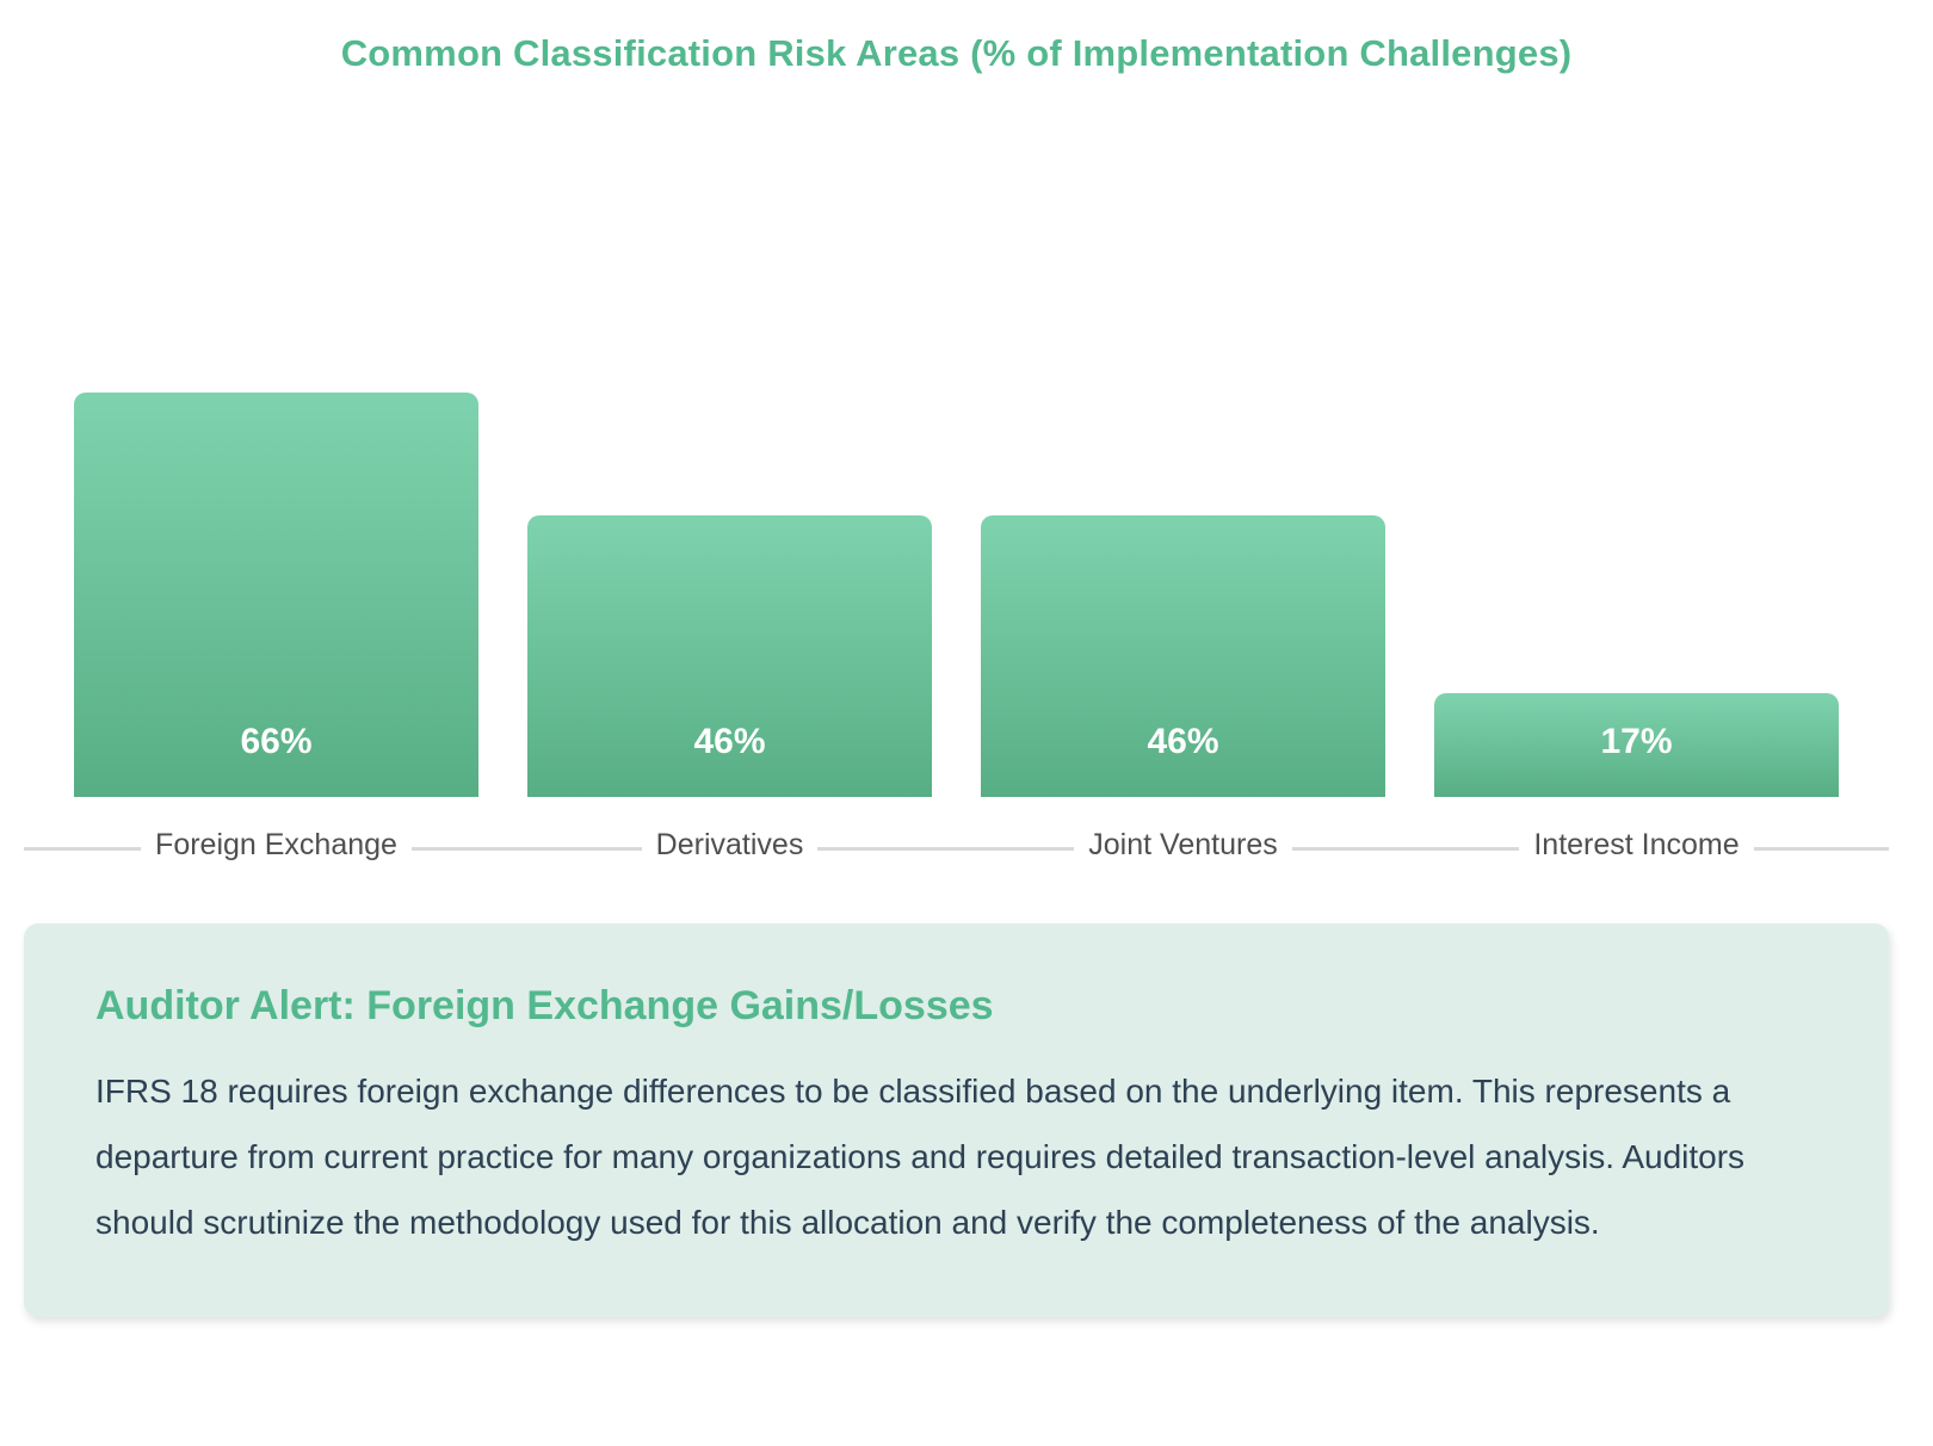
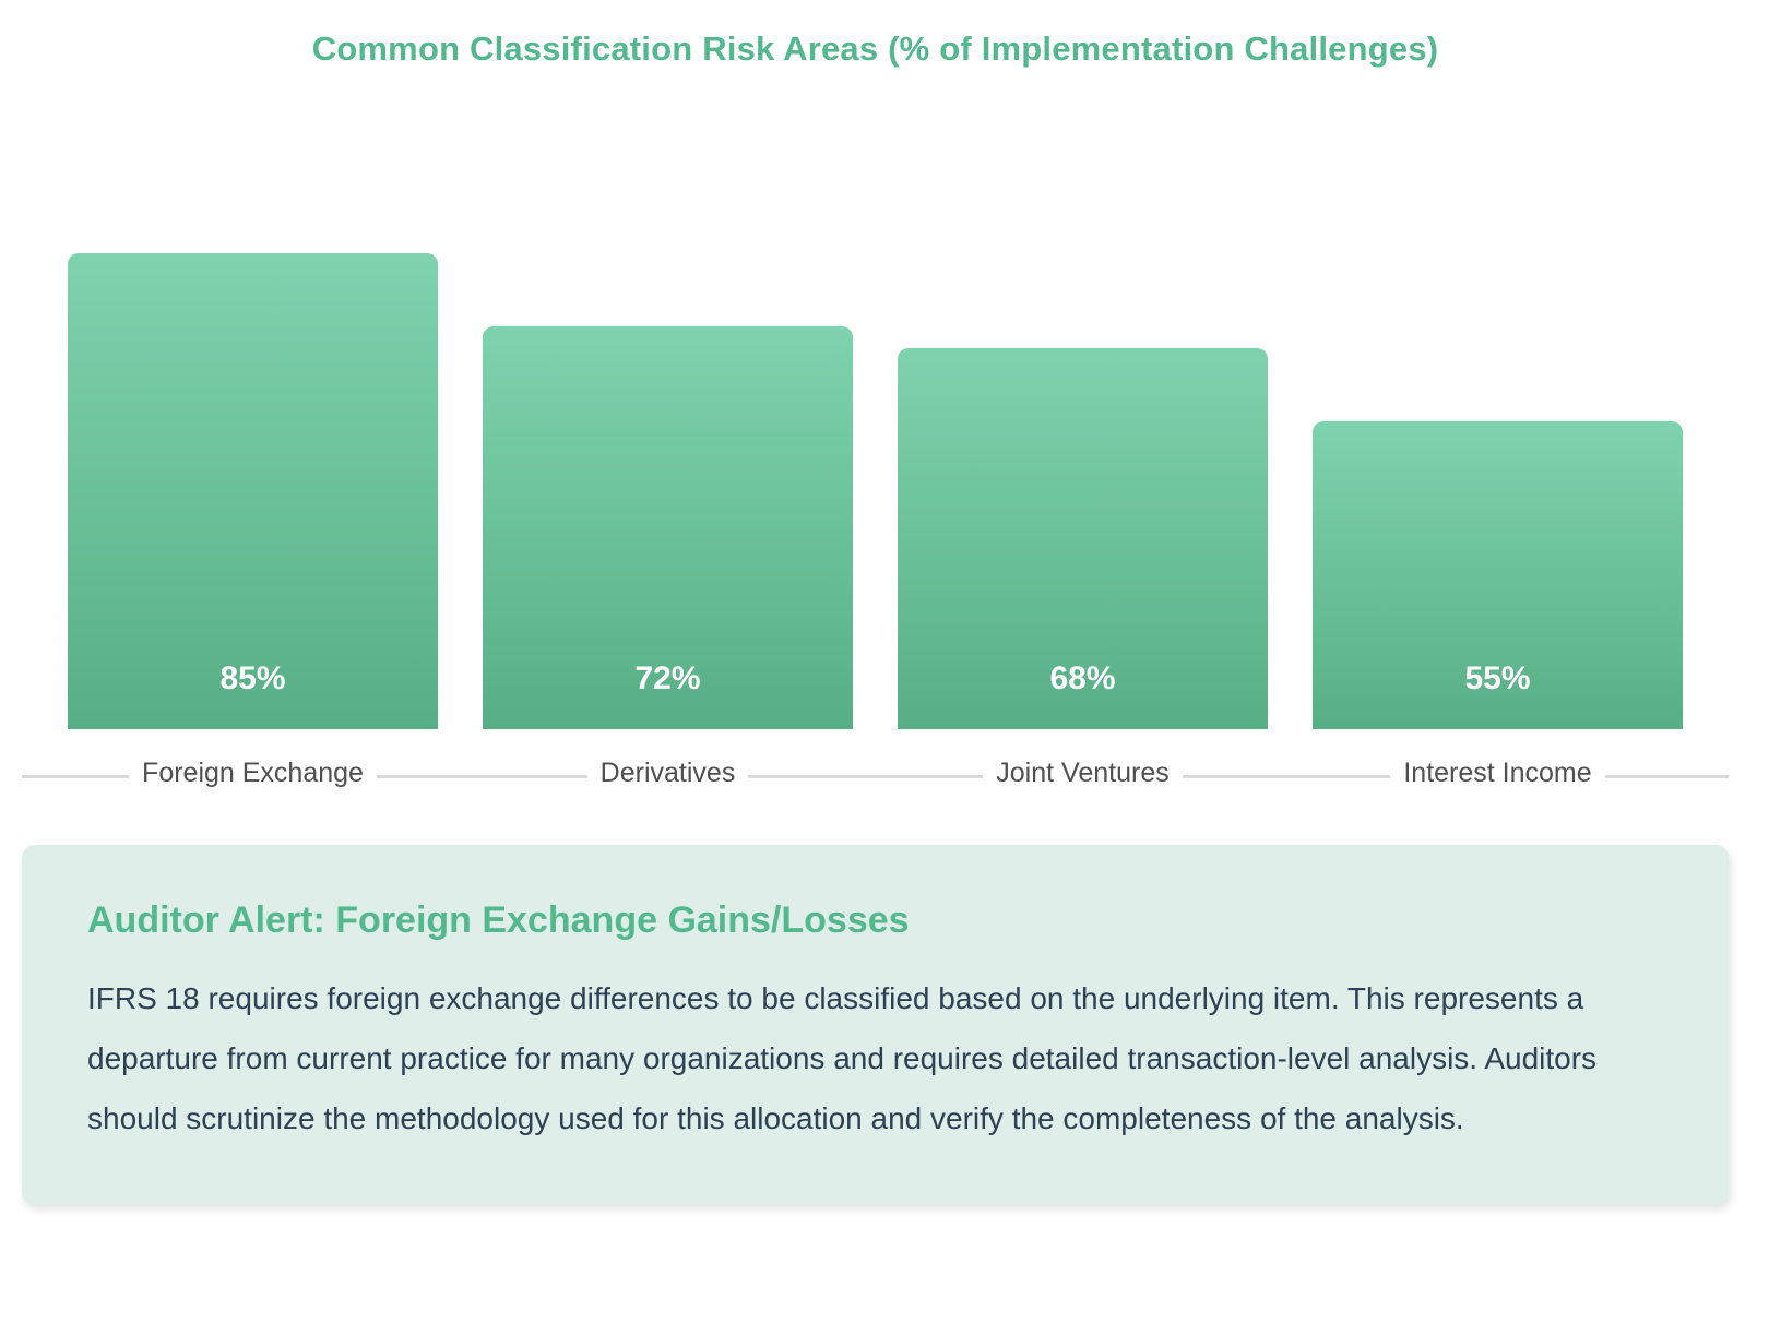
Foreign Exchange: 66% -> 85%
Derivatives: 46% -> 72%
Joint Ventures: 46% -> 68%
Interest Income: 17% -> 55%
